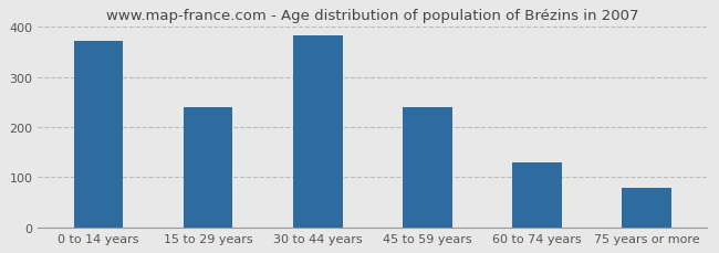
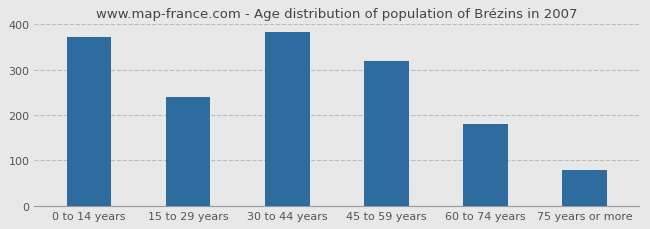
45 to 59 years: 240 -> 320
60 to 74 years: 130 -> 180
